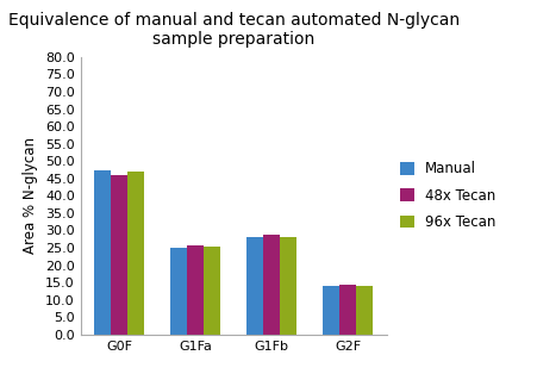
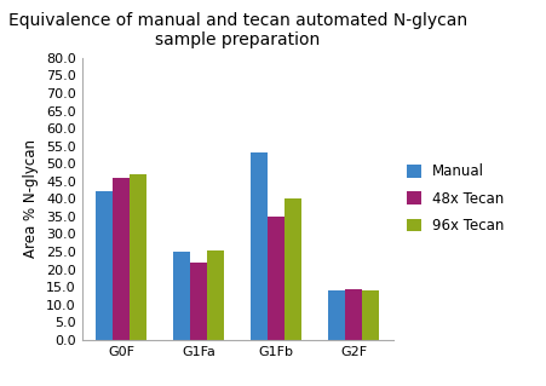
Manual/G0F: 47.3 -> 42.0
48x Tecan/G1Fa: 25.6 -> 22.0
Manual/G1Fb: 28.2 -> 53.0
48x Tecan/G1Fb: 28.7 -> 35.0
96x Tecan/G1Fb: 28.2 -> 40.0
